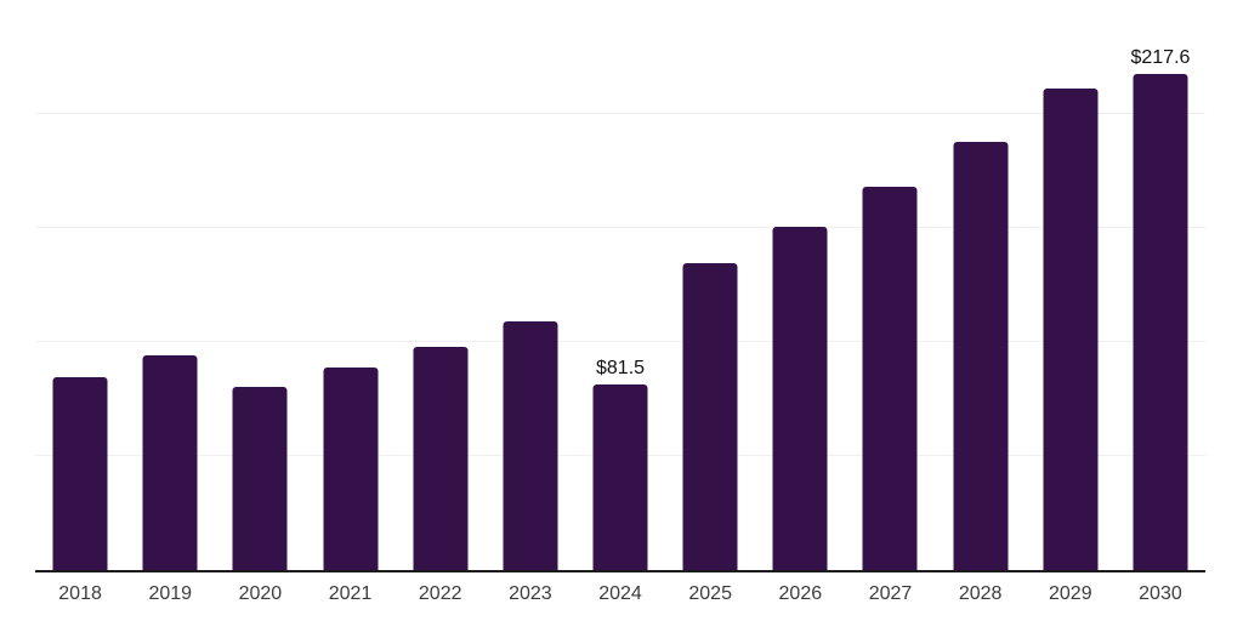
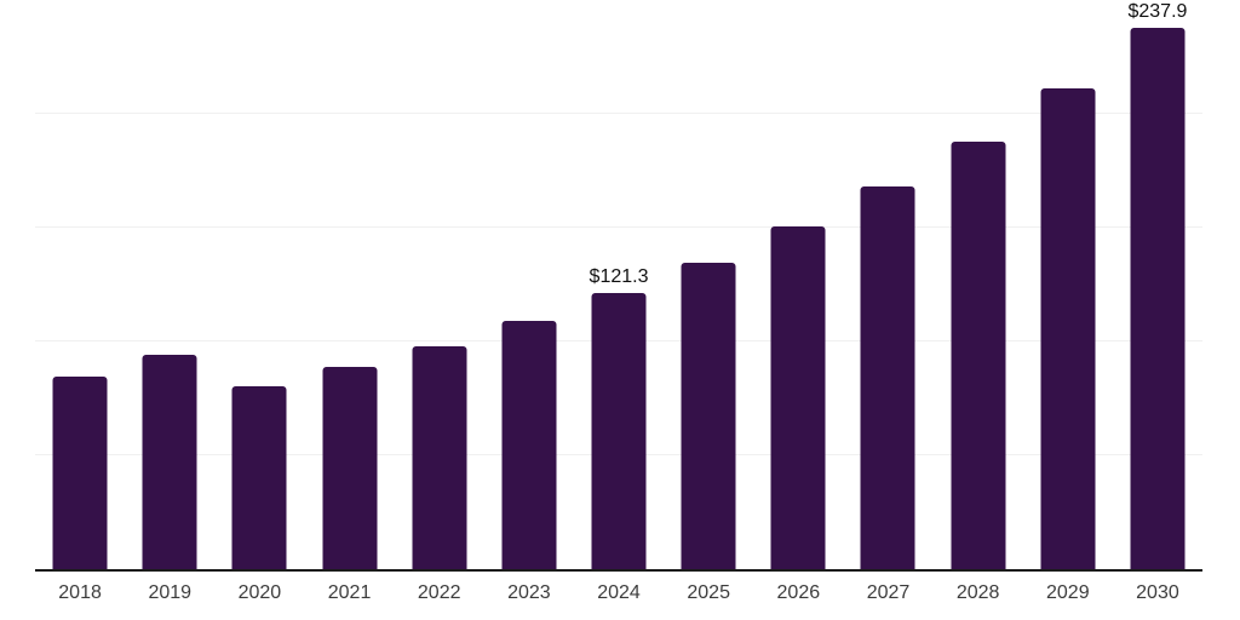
2024: $81.5 -> $121.3
2030: $217.6 -> $237.9
